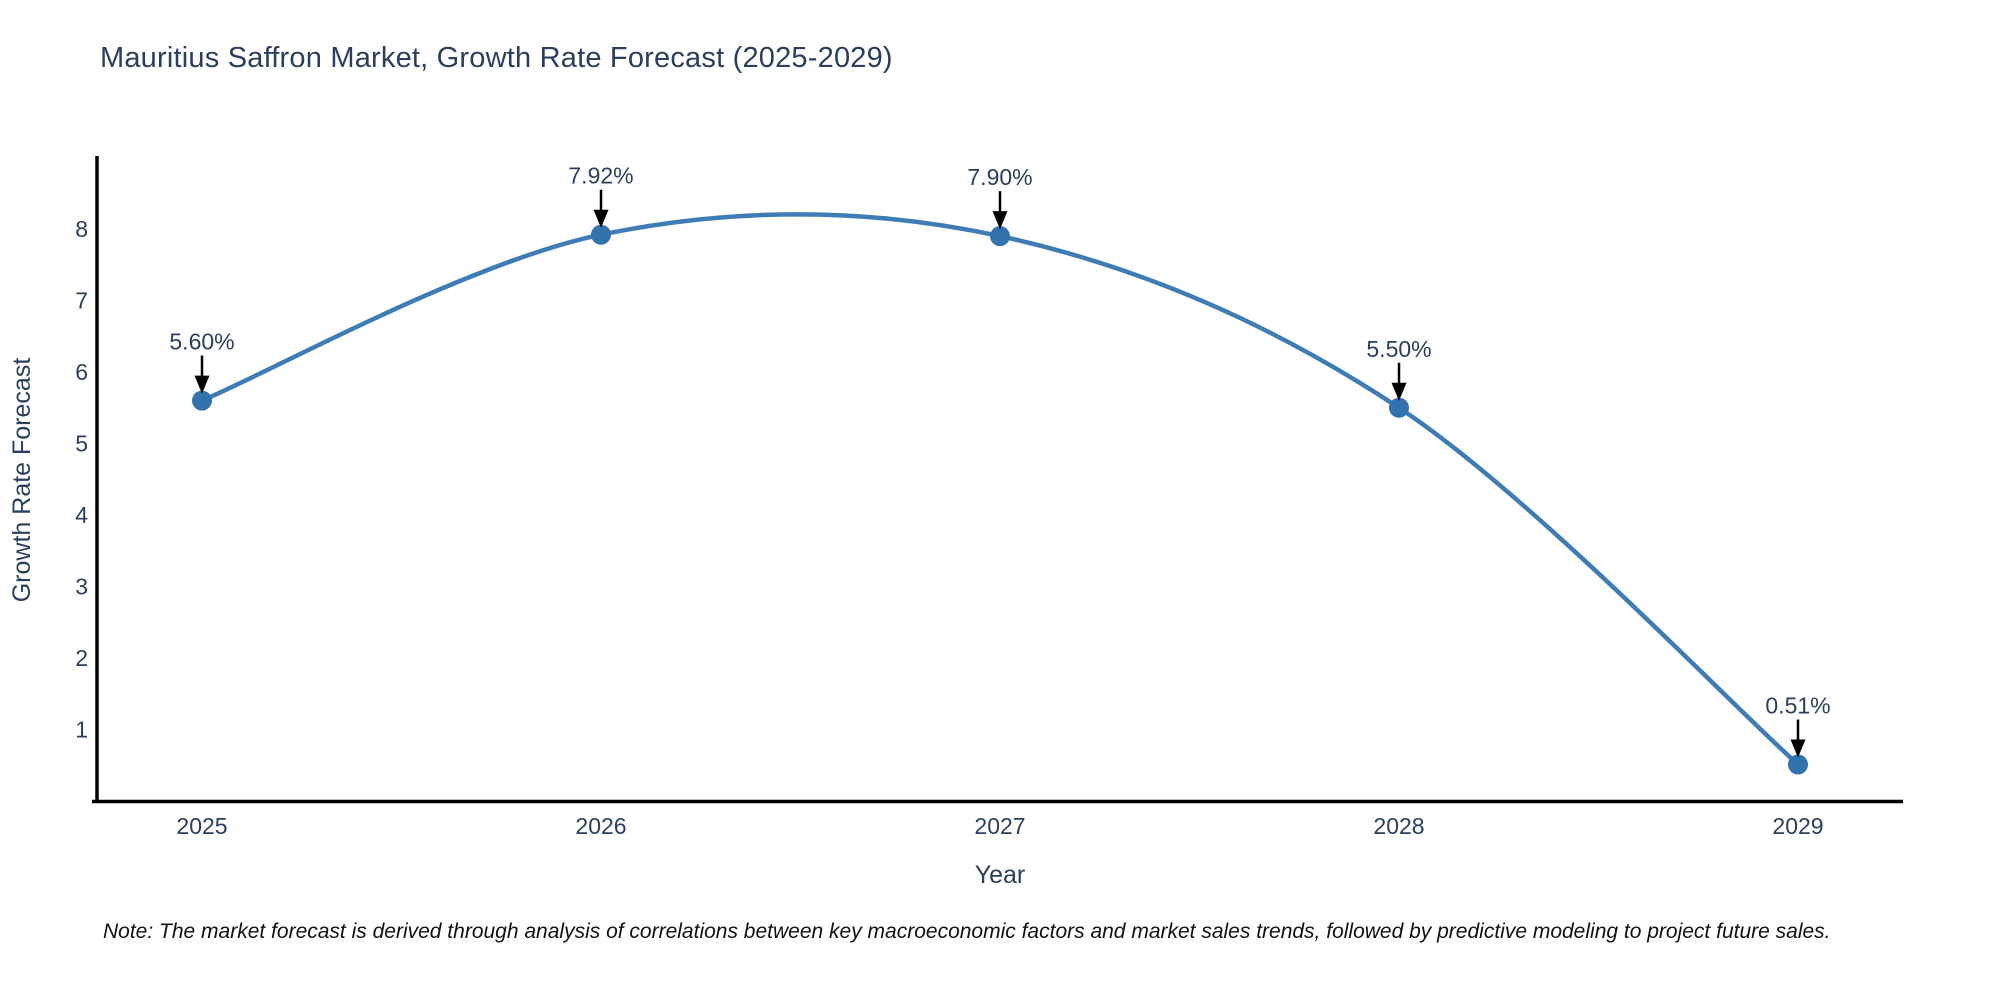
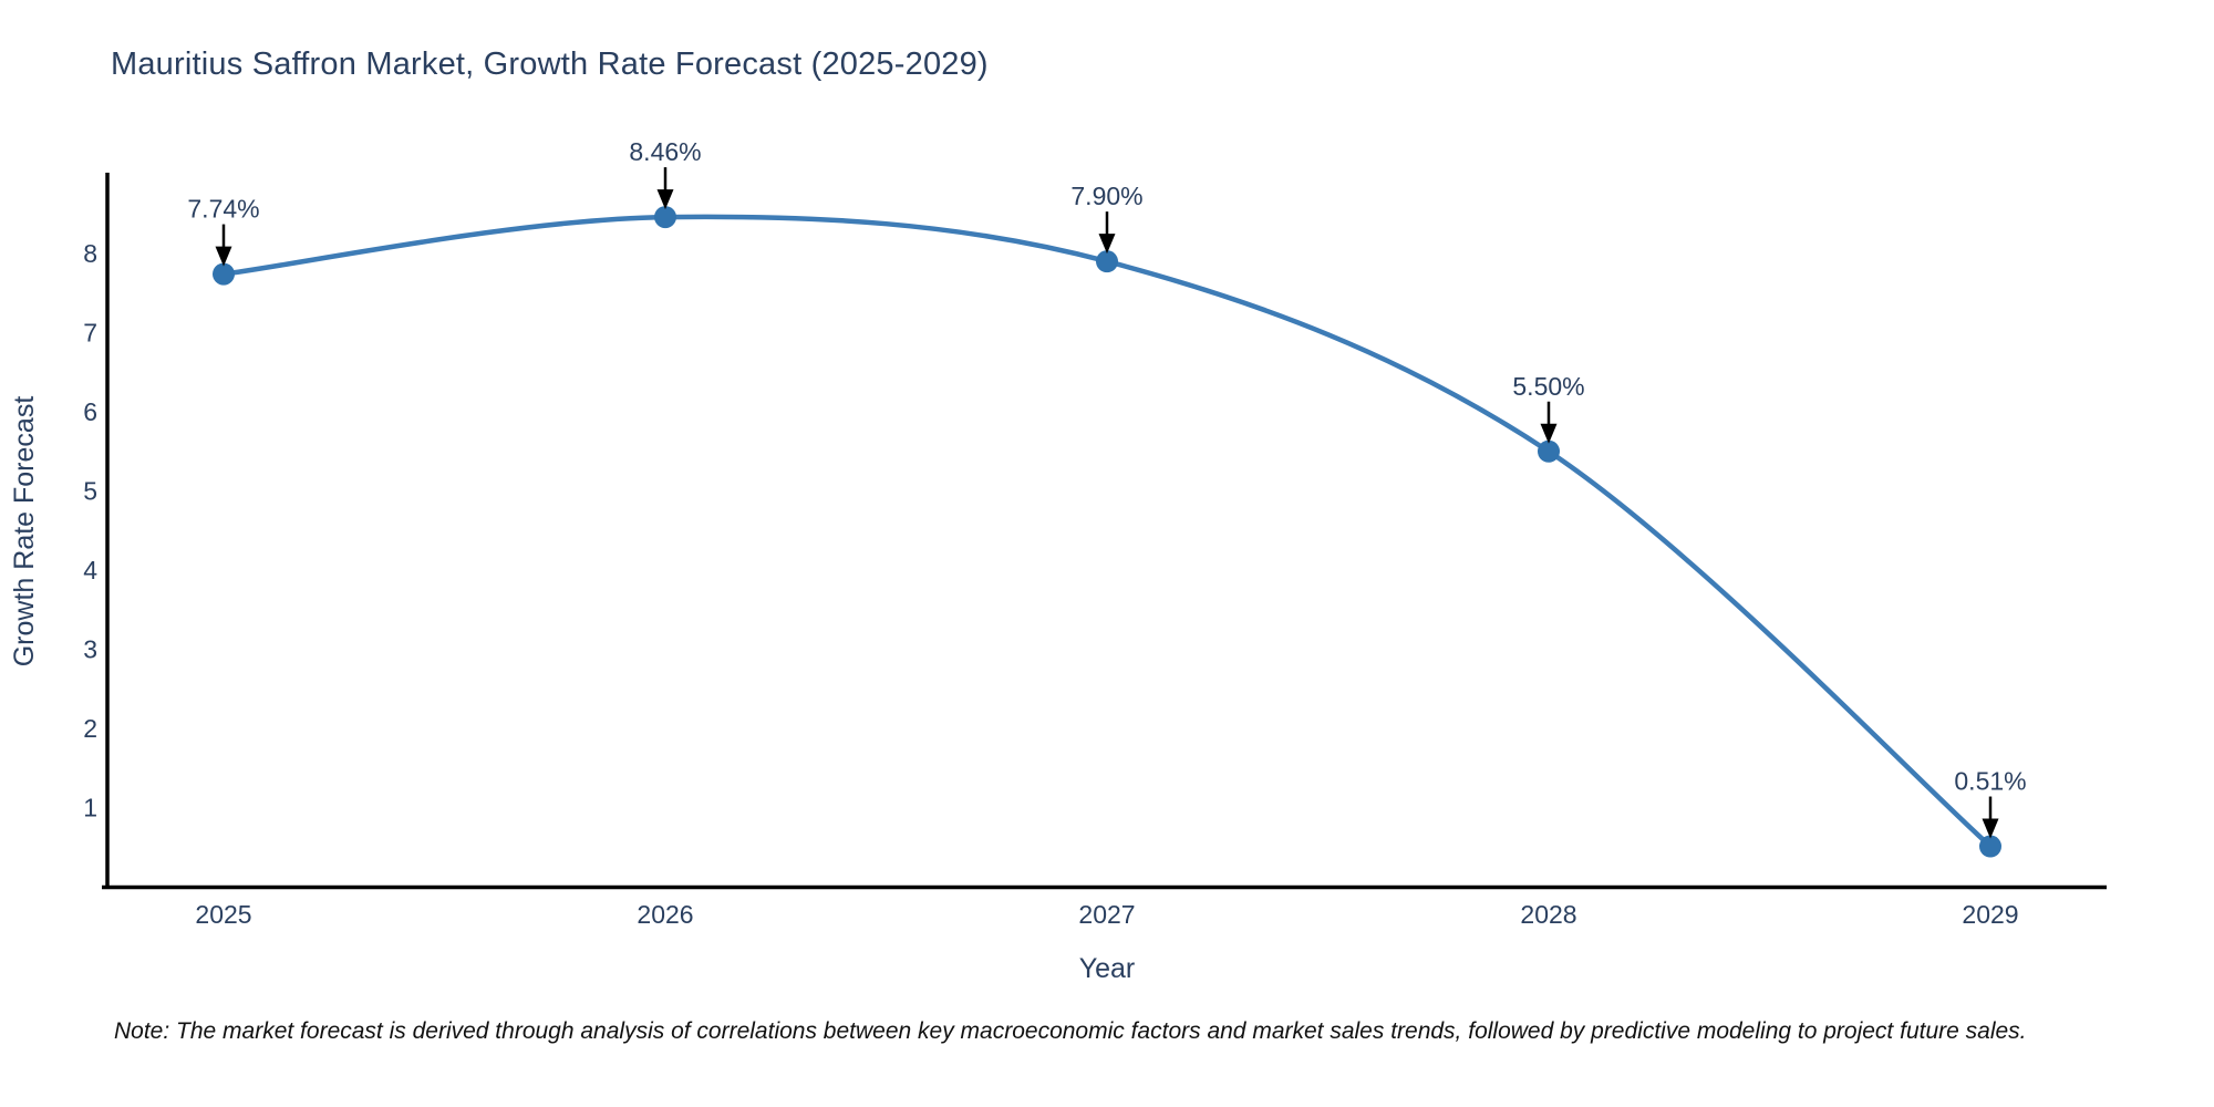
2025: 5.60% -> 7.74%
2026: 7.92% -> 8.46%
